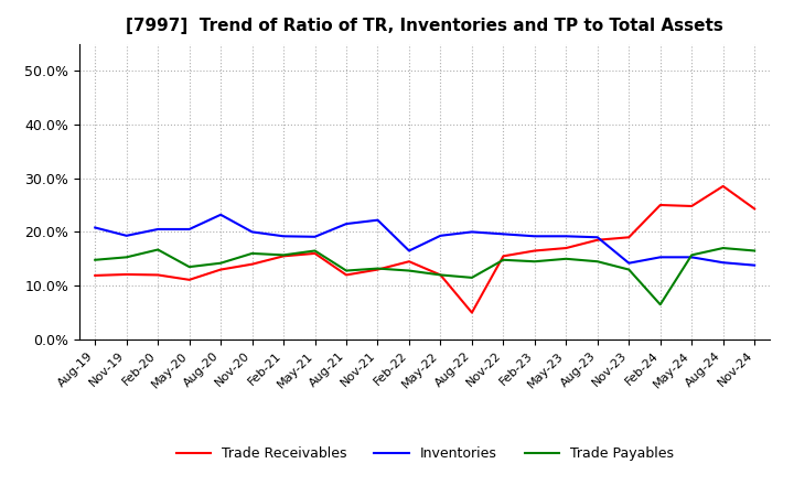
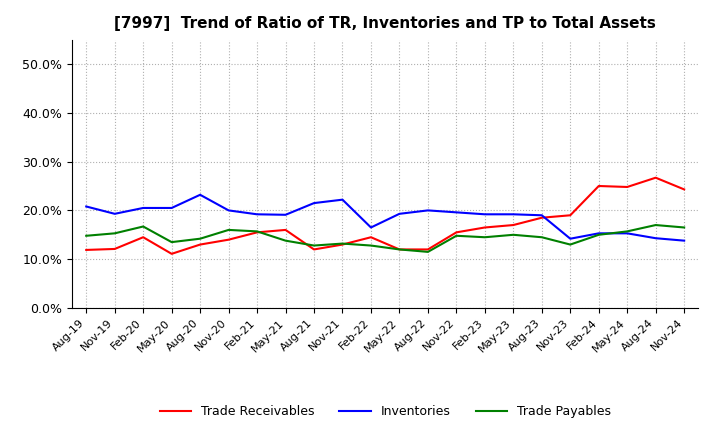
Trade Receivables/Feb-20: 12.0% -> 14.5%
Trade Payables/May-21: 16.5% -> 13.8%
Trade Receivables/Aug-22: 5.0% -> 12.0%
Trade Payables/Feb-24: 6.5% -> 15.0%
Trade Receivables/Aug-24: 28.5% -> 26.7%
